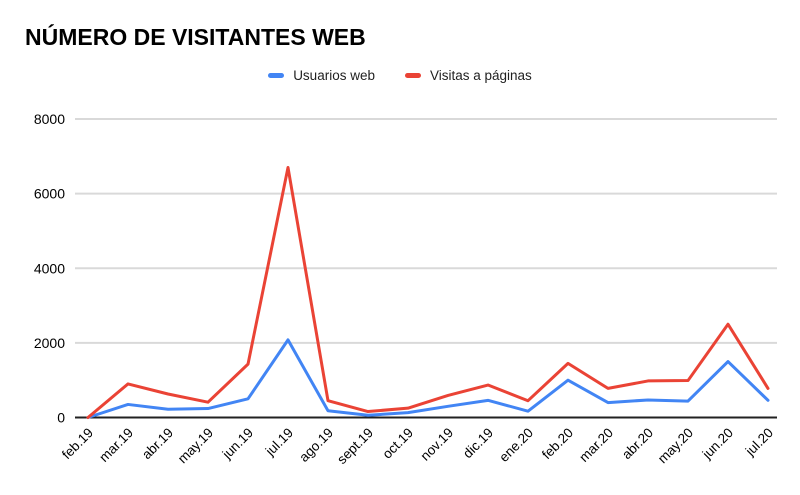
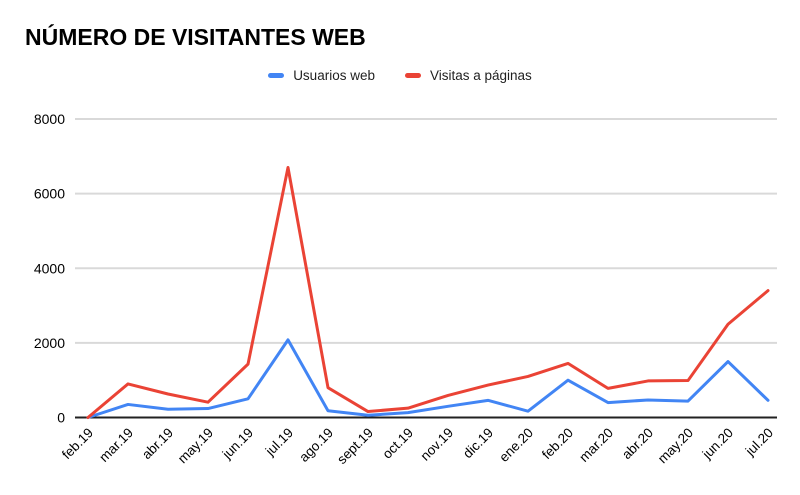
Visitas a páginas/ago.19: 400 -> 800
Visitas a páginas/ene.20: 400 -> 1100
Visitas a páginas/jul.20: 800 -> 3400
